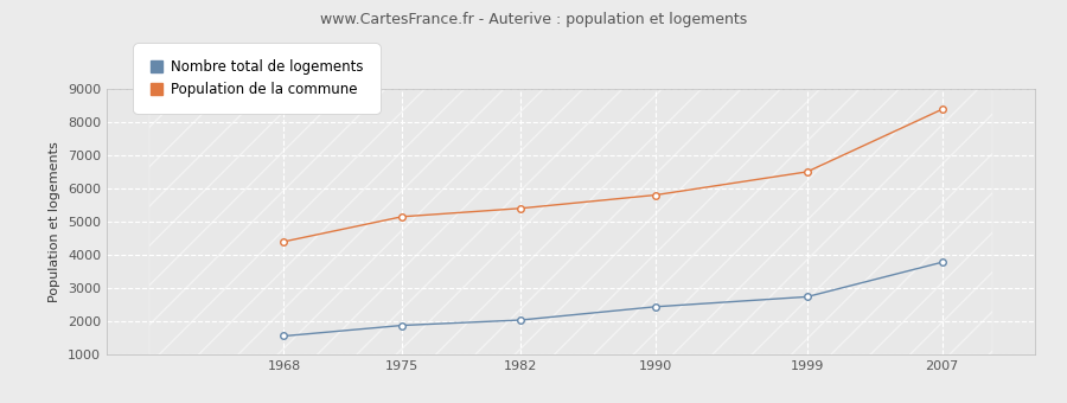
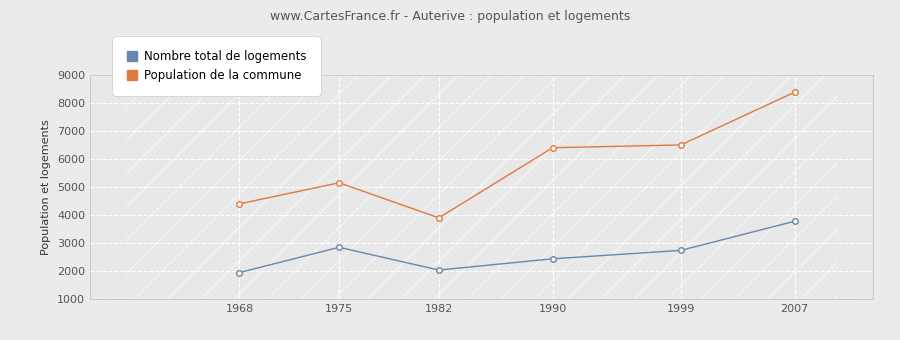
Nombre total de logements/1968: 1560 -> 1950
Nombre total de logements/1975: 1880 -> 2850
Population de la commune/1982: 5400 -> 3900
Population de la commune/1990: 5800 -> 6400
